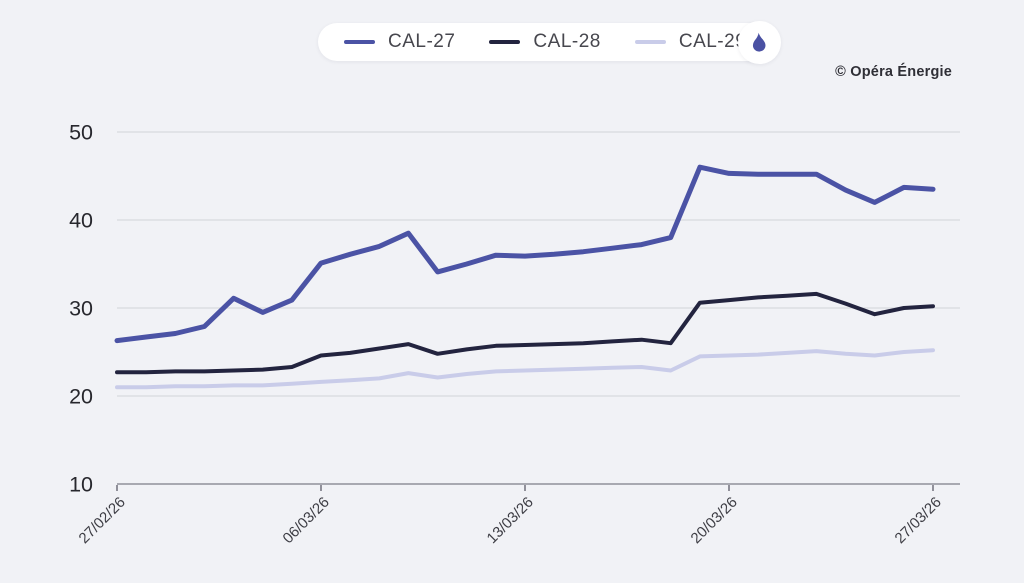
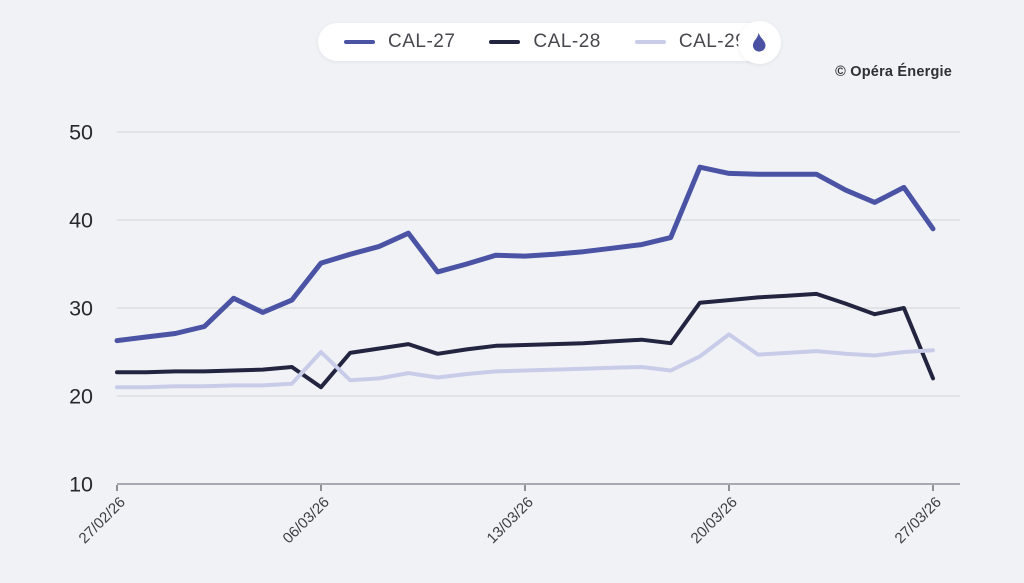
CAL-28/06/03/26: 25 -> 21
CAL-29/06/03/26: 22 -> 25
CAL-29/20/03/26: 25 -> 27
CAL-27/27/03/26: 44 -> 39
CAL-28/27/03/26: 30 -> 22
